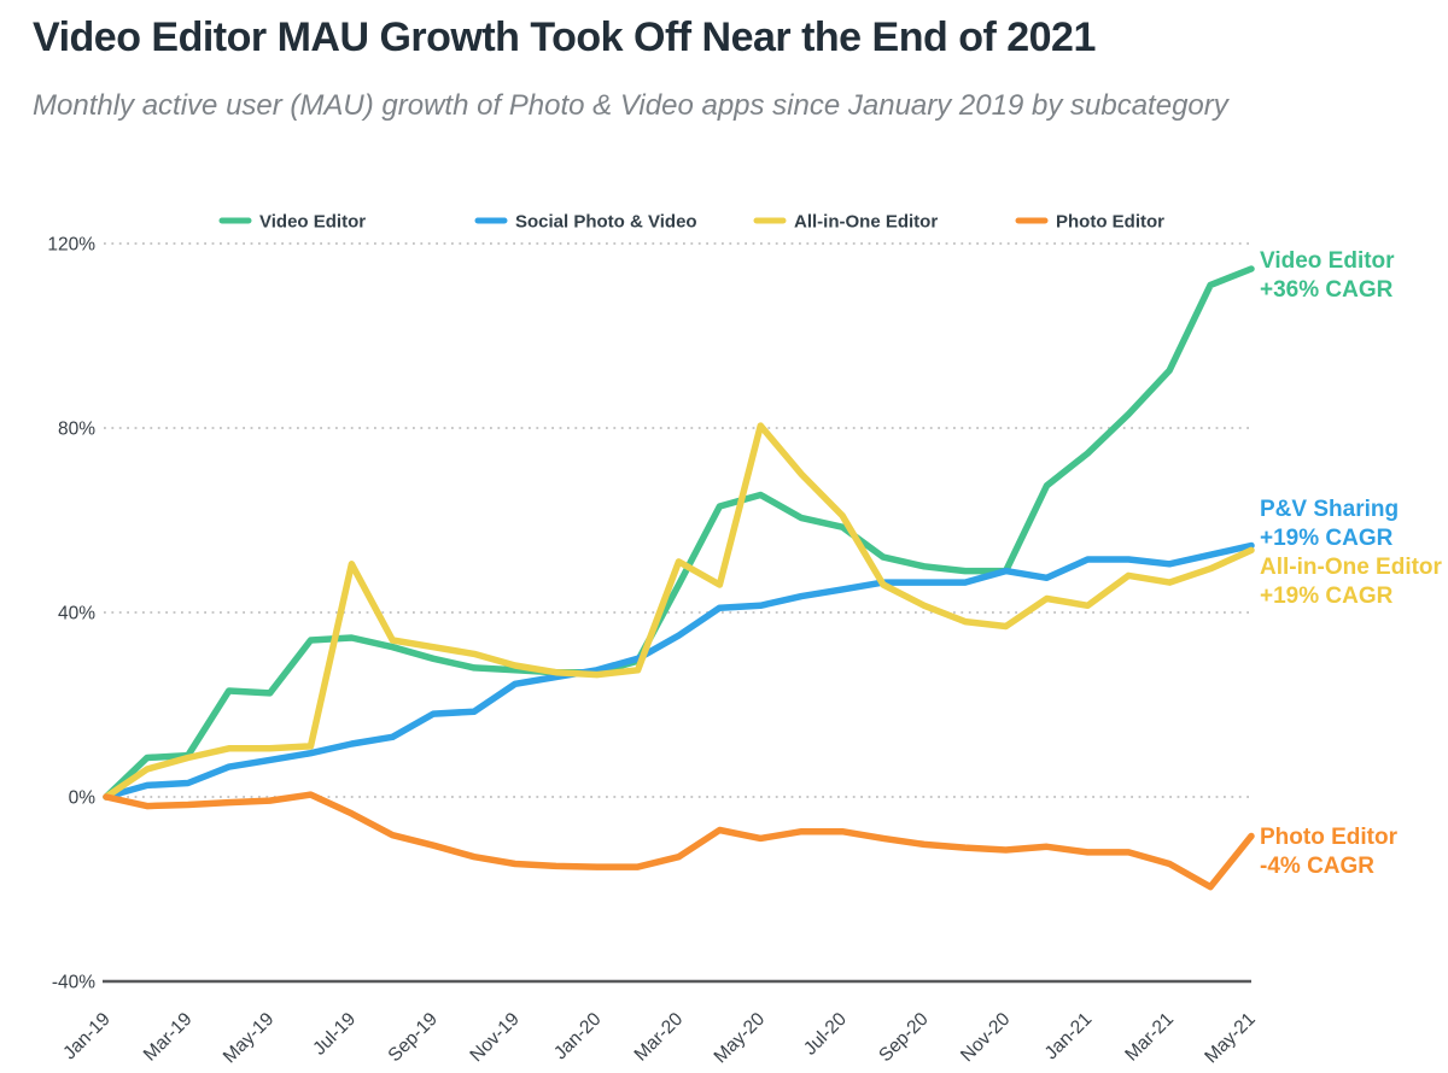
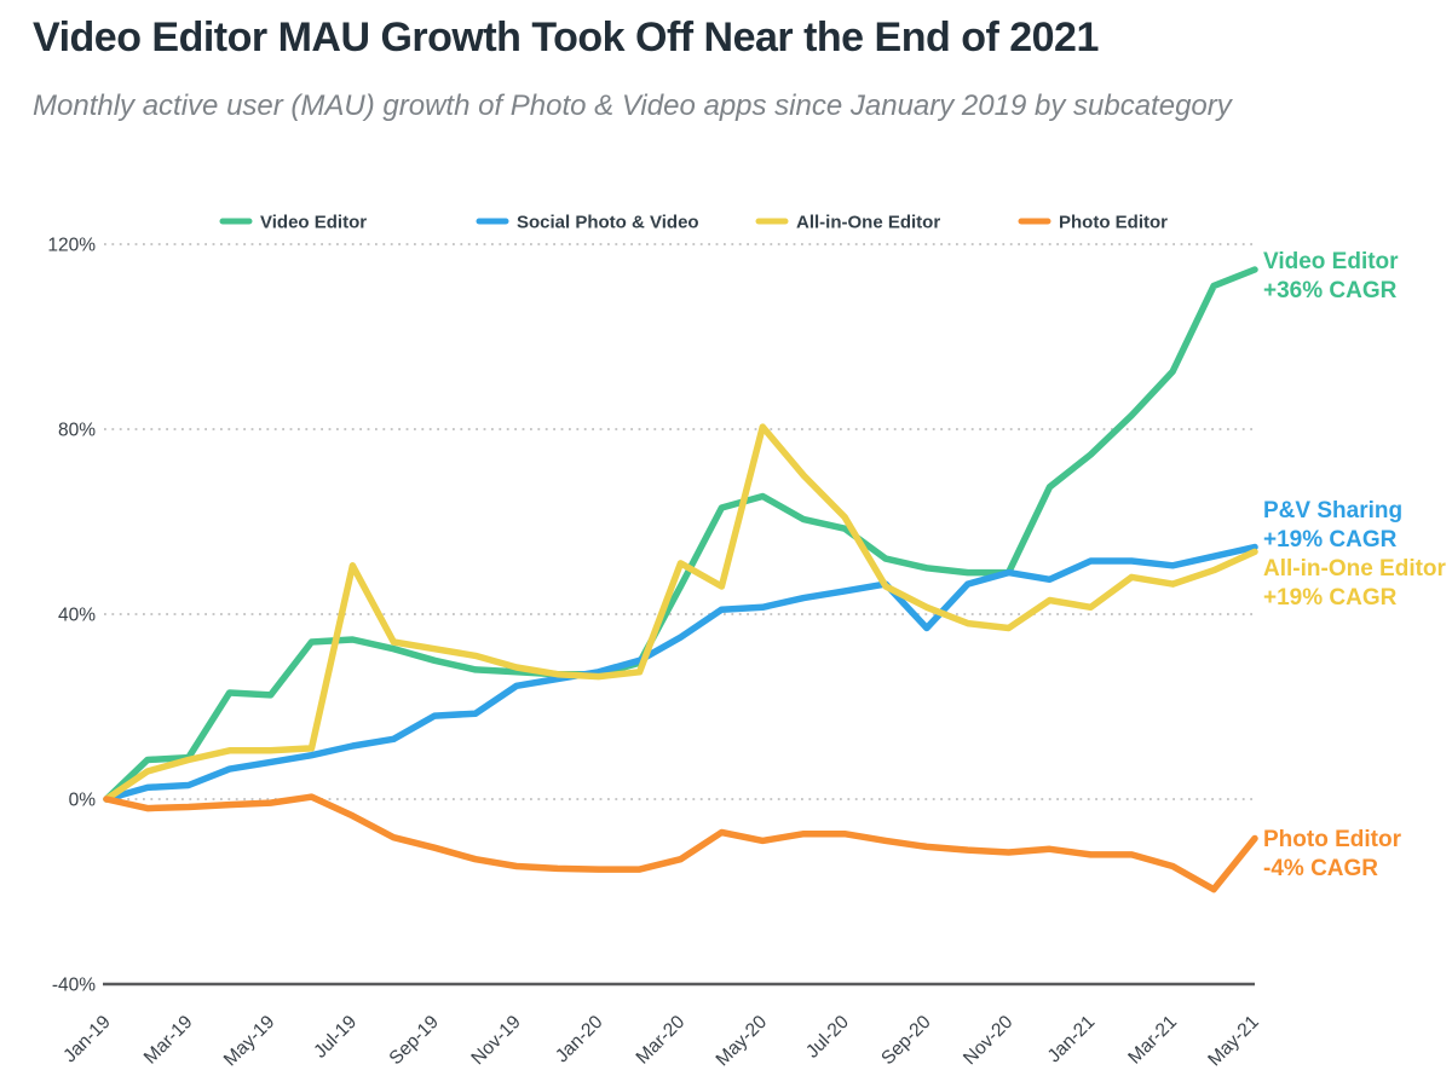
Social Photo & Video/Sep-20: 46% -> 37%
